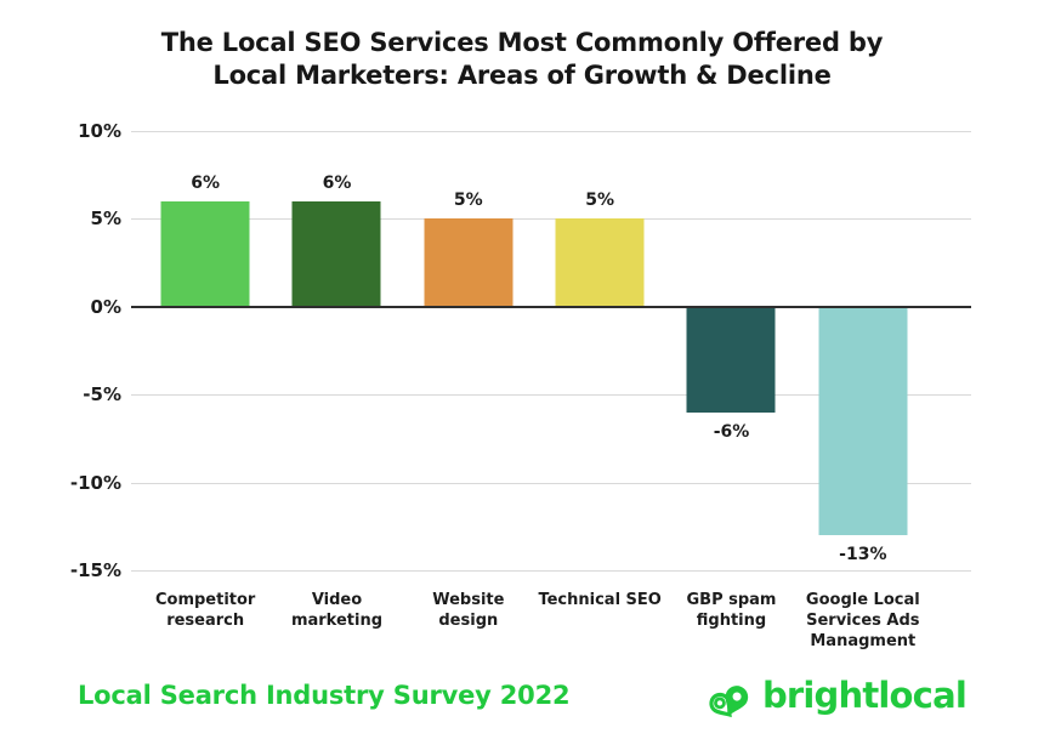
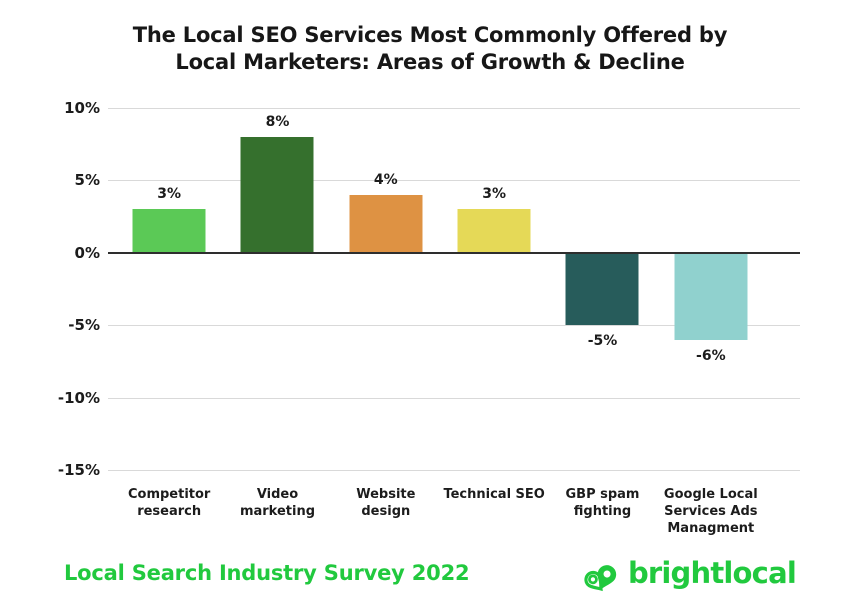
Competitor research: 6% -> 3%
Video marketing: 6% -> 8%
Website design: 5% -> 4%
Technical SEO: 5% -> 3%
GBP spam fighting: -6% -> -5%
Google Local Services Ads Managment: -13% -> -6%
